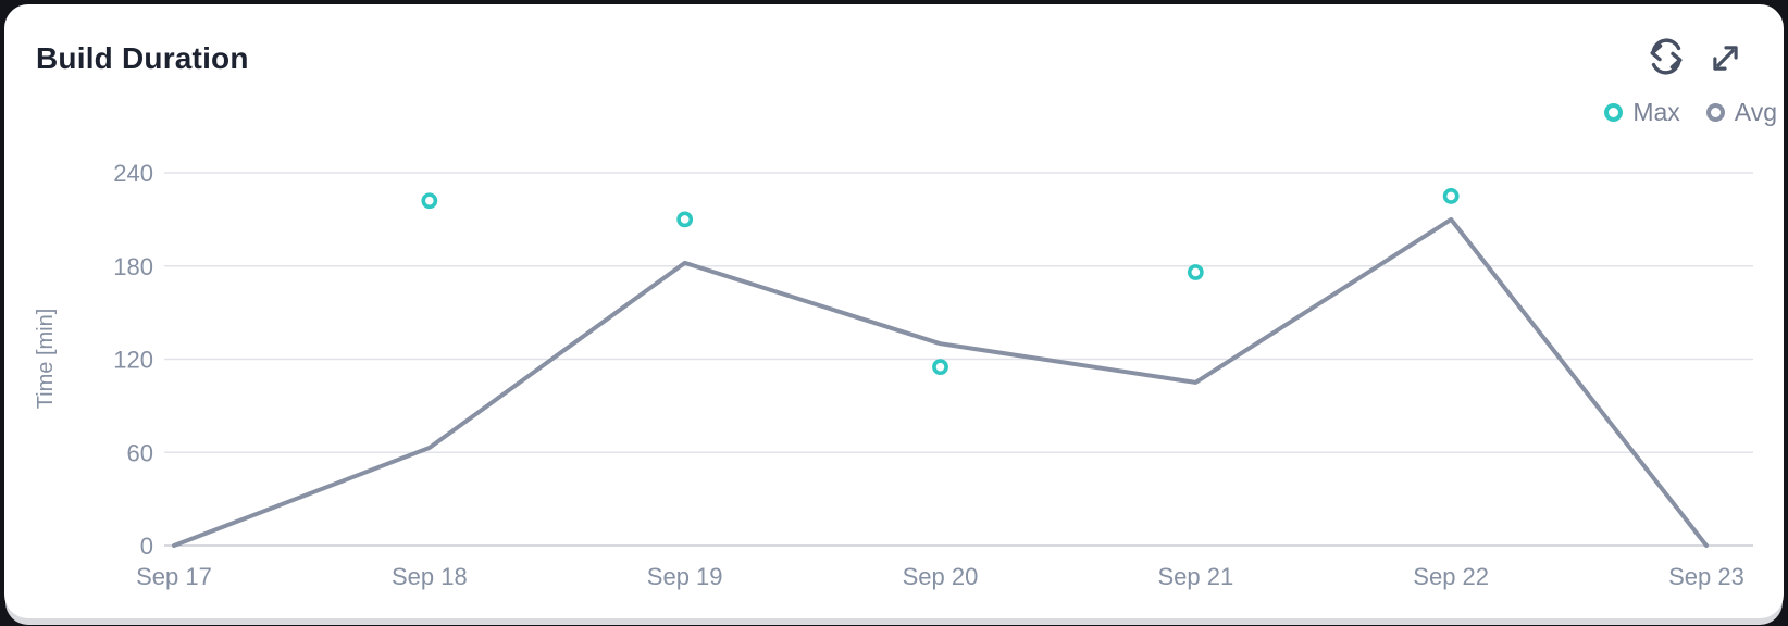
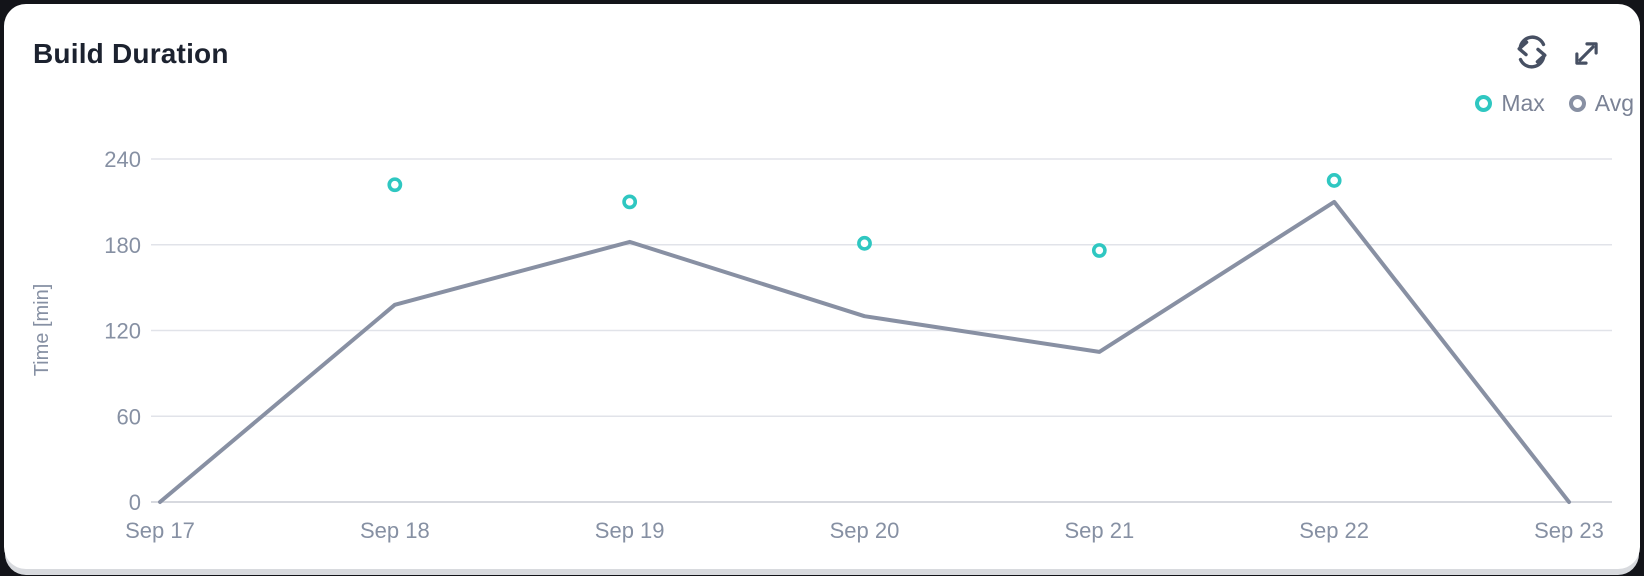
Avg/Sep 18: 63 -> 138
Max/Sep 20: 115 -> 181
